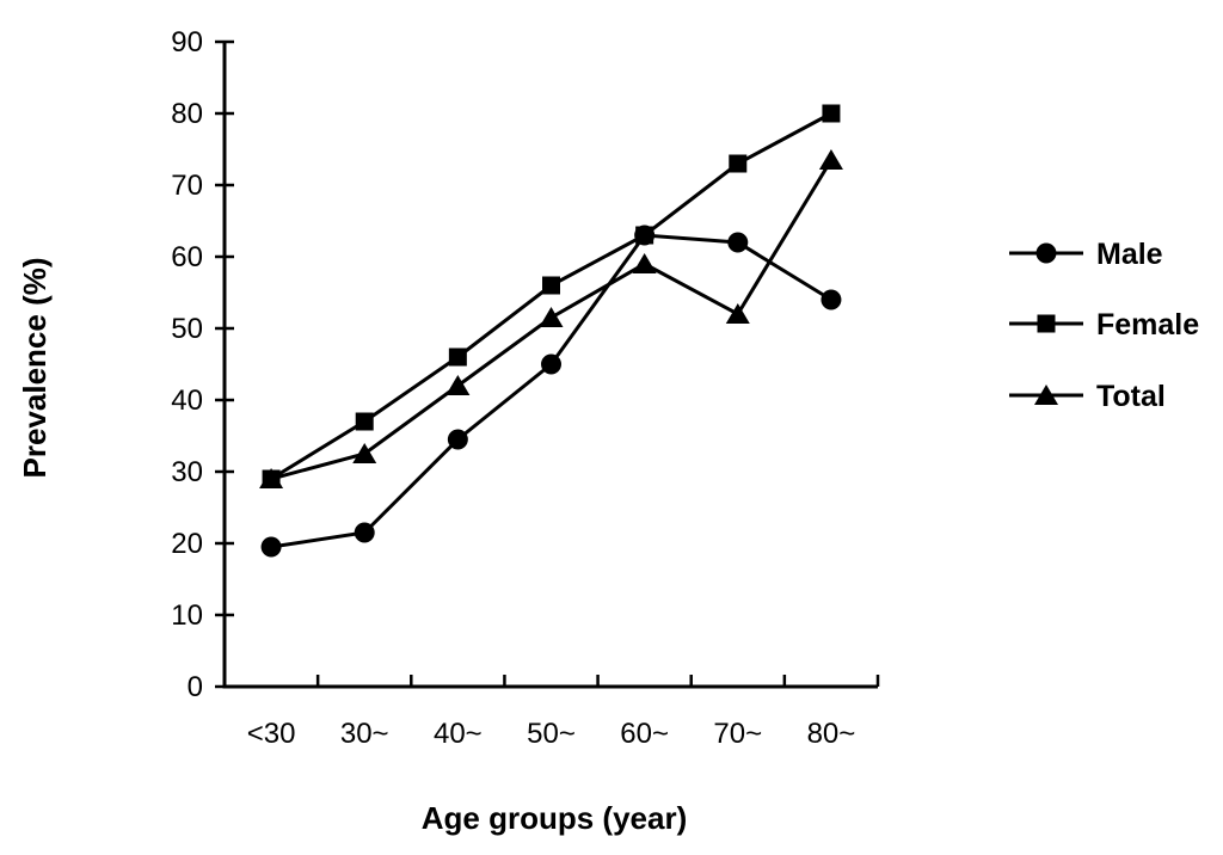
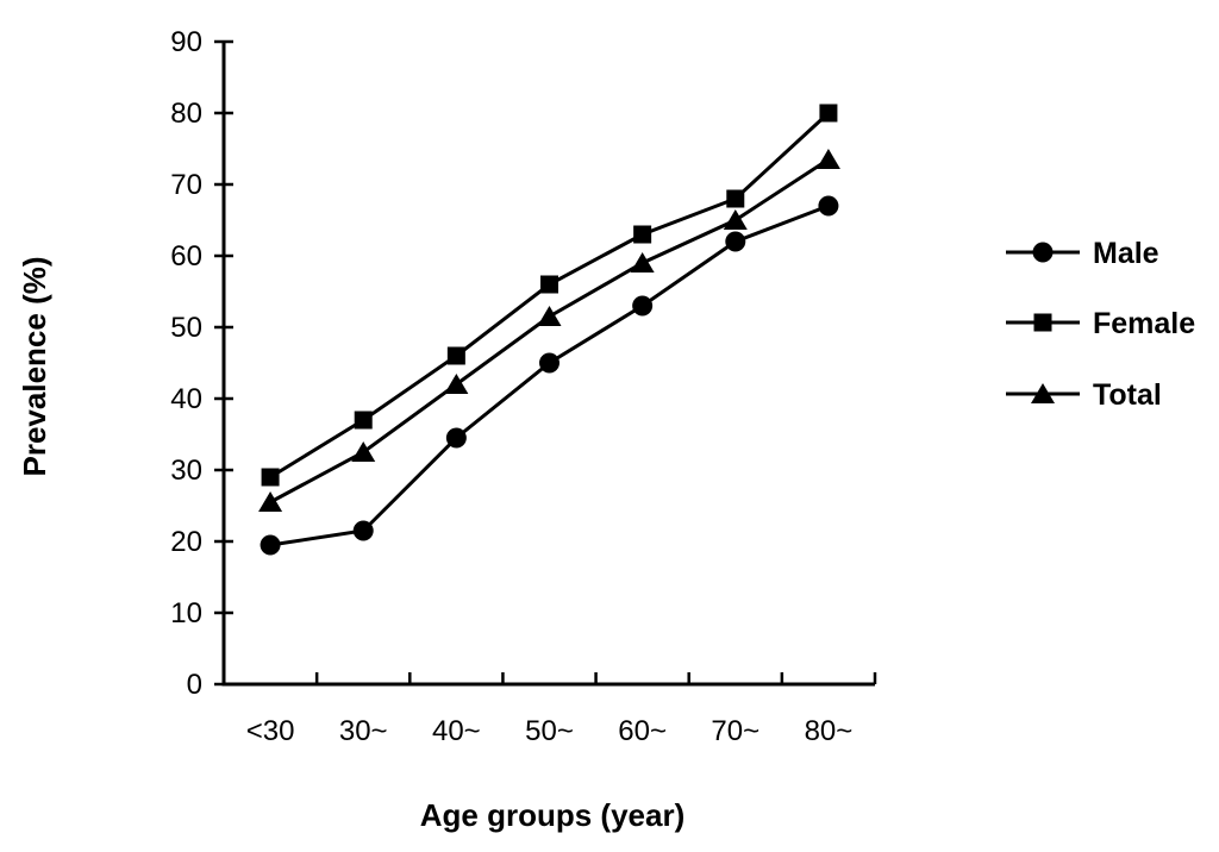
Total/<30: 29 -> 26
Male/60~: 63 -> 53
Female/70~: 73 -> 68
Total/70~: 52 -> 65
Male/80~: 54 -> 67
